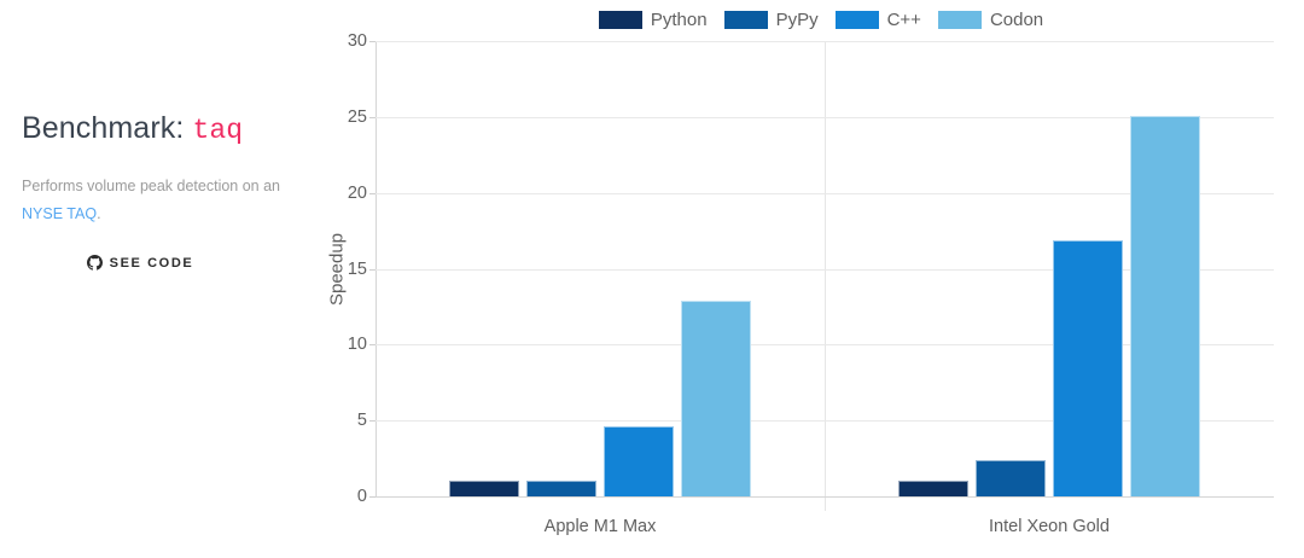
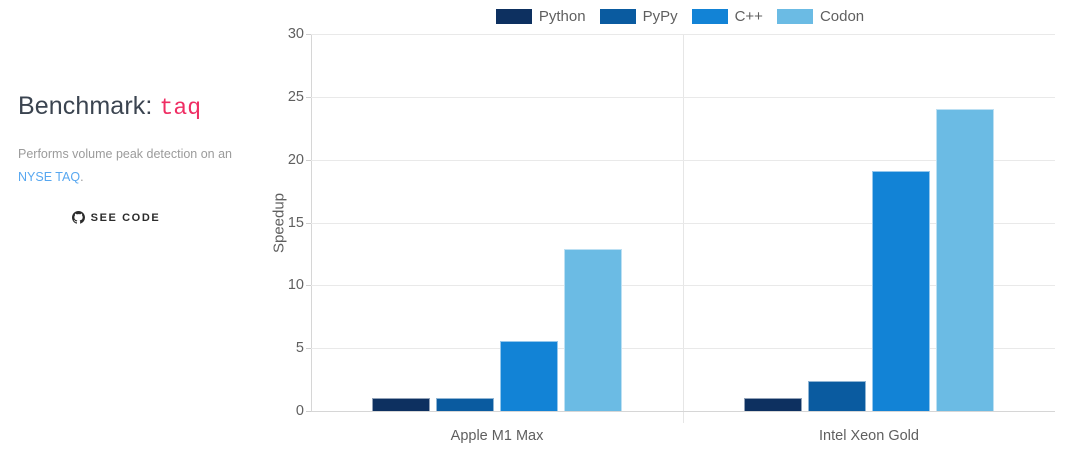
C++/Apple M1 Max: 4.7 -> 5.6
C++/Intel Xeon Gold: 16.9 -> 19.1
Codon/Intel Xeon Gold: 25.1 -> 24.0
